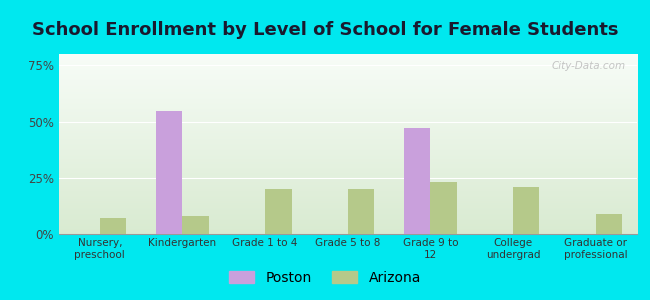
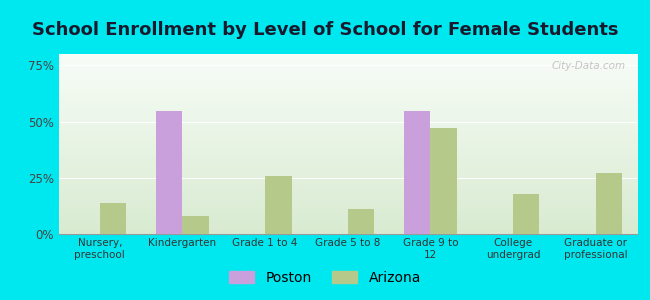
Arizona/Nursery, preschool: 7% -> 14%
Arizona/Grade 1 to 4: 20% -> 26%
Arizona/Grade 5 to 8: 20% -> 11%
Poston/Grade 9 to 12: 47.0% -> 54.5%
Arizona/Grade 9 to 12: 23% -> 47%
Arizona/College undergrad: 21% -> 18%
Arizona/Graduate or professional: 9% -> 27%
